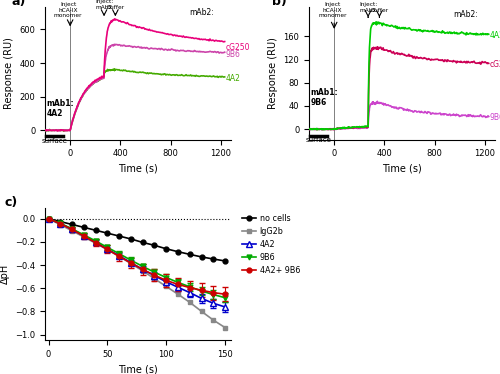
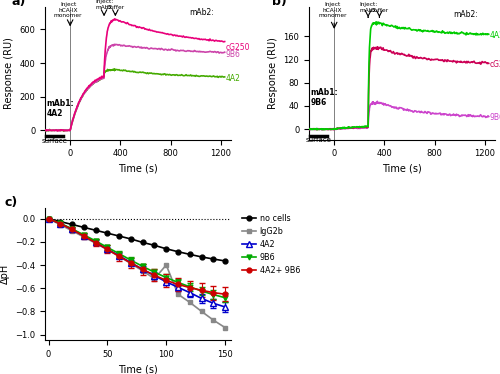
IgG2b/100: -0.58 -> -0.40
